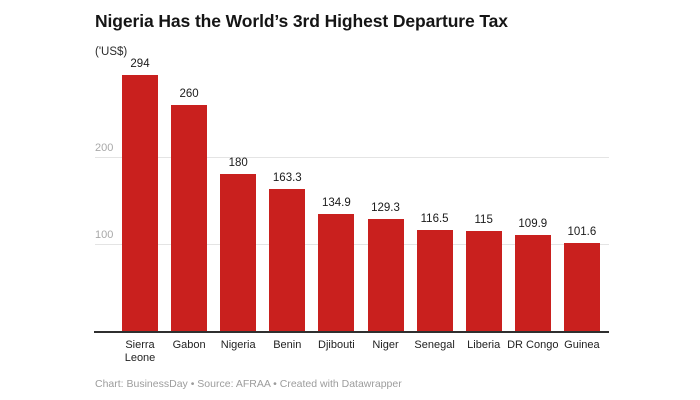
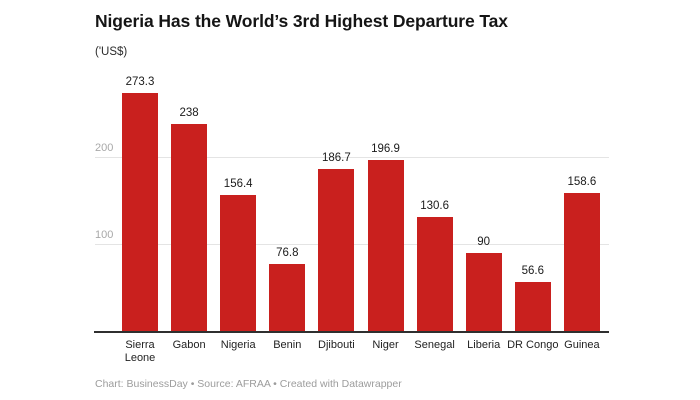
Sierra Leone: 294 -> 273.3
Gabon: 260 -> 238
Nigeria: 180 -> 156.4
Benin: 163.3 -> 76.8
Djibouti: 134.9 -> 186.7
Niger: 129.3 -> 196.9
Senegal: 116.5 -> 130.6
Liberia: 115 -> 90
DR Congo: 109.9 -> 56.6
Guinea: 101.6 -> 158.6
